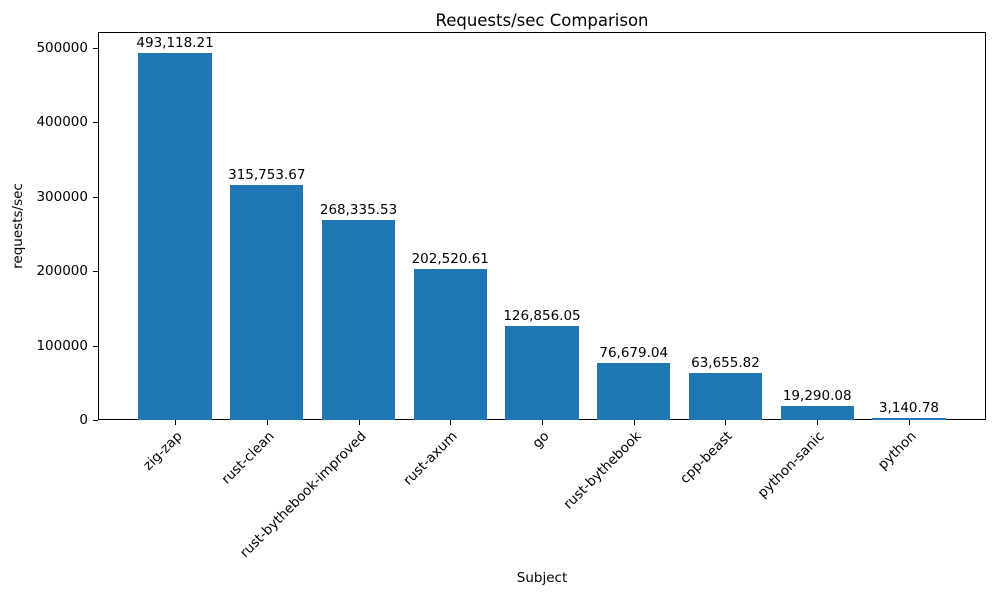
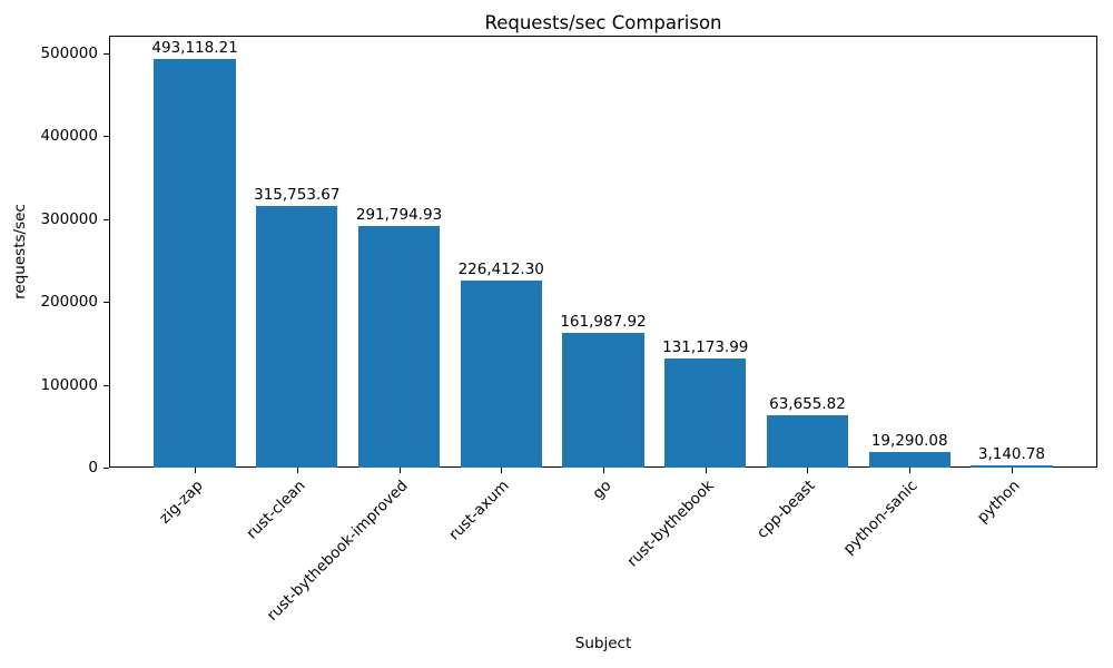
rust-bythebook-improved: 268,335.53 -> 291,794.93
rust-axum: 202,520.61 -> 226,412.30
go: 126,856.05 -> 161,987.92
rust-bythebook: 76,679.04 -> 131,173.99
